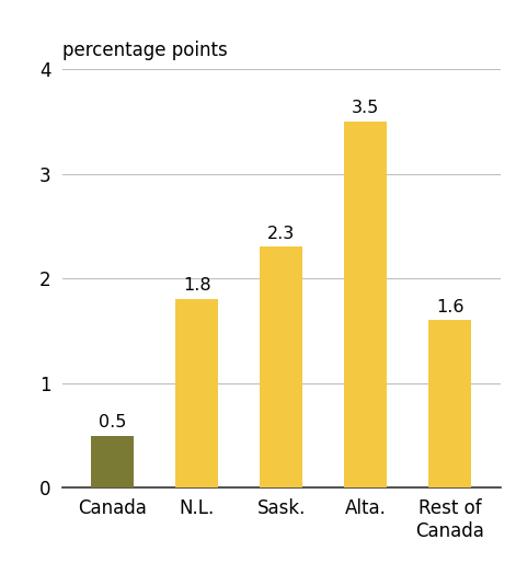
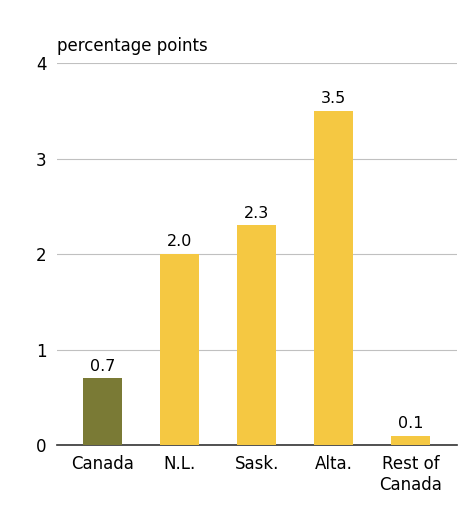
Canada: 0.5 -> 0.7
N.L.: 1.8 -> 2.0
Rest of Canada: 1.6 -> 0.1
